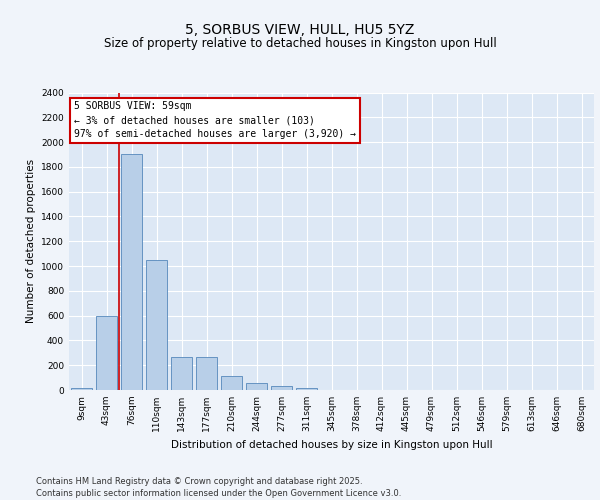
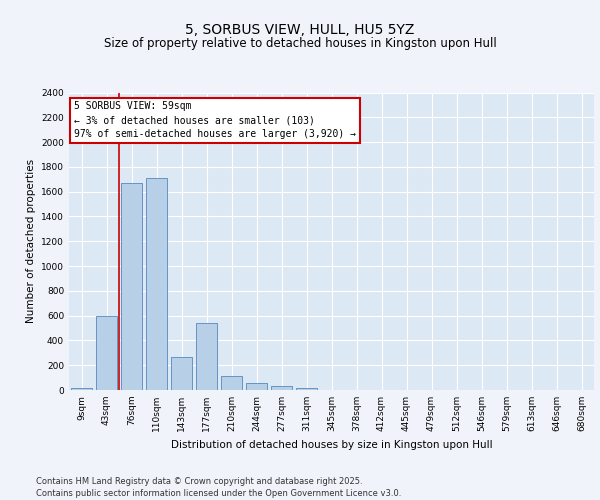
76sqm: 1900 -> 1670
110sqm: 1050 -> 1710
177sqm: 270 -> 540
